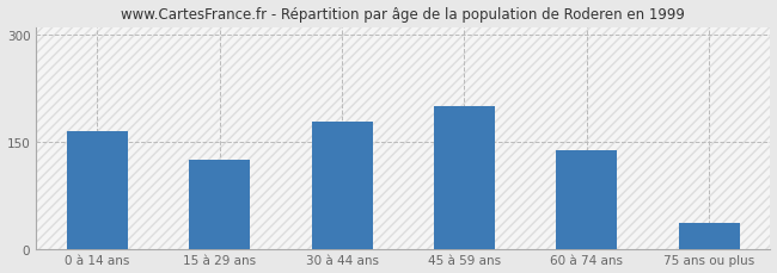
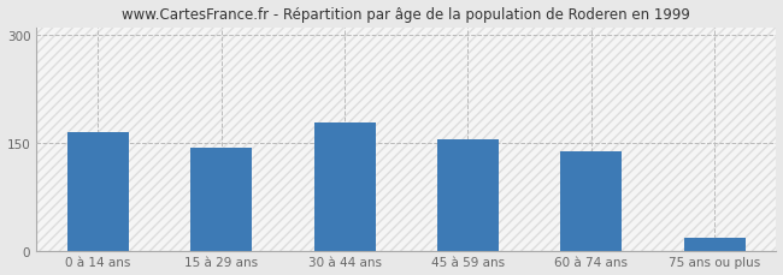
15 à 29 ans: 124 -> 143
45 à 59 ans: 200 -> 155
75 ans ou plus: 36 -> 18
